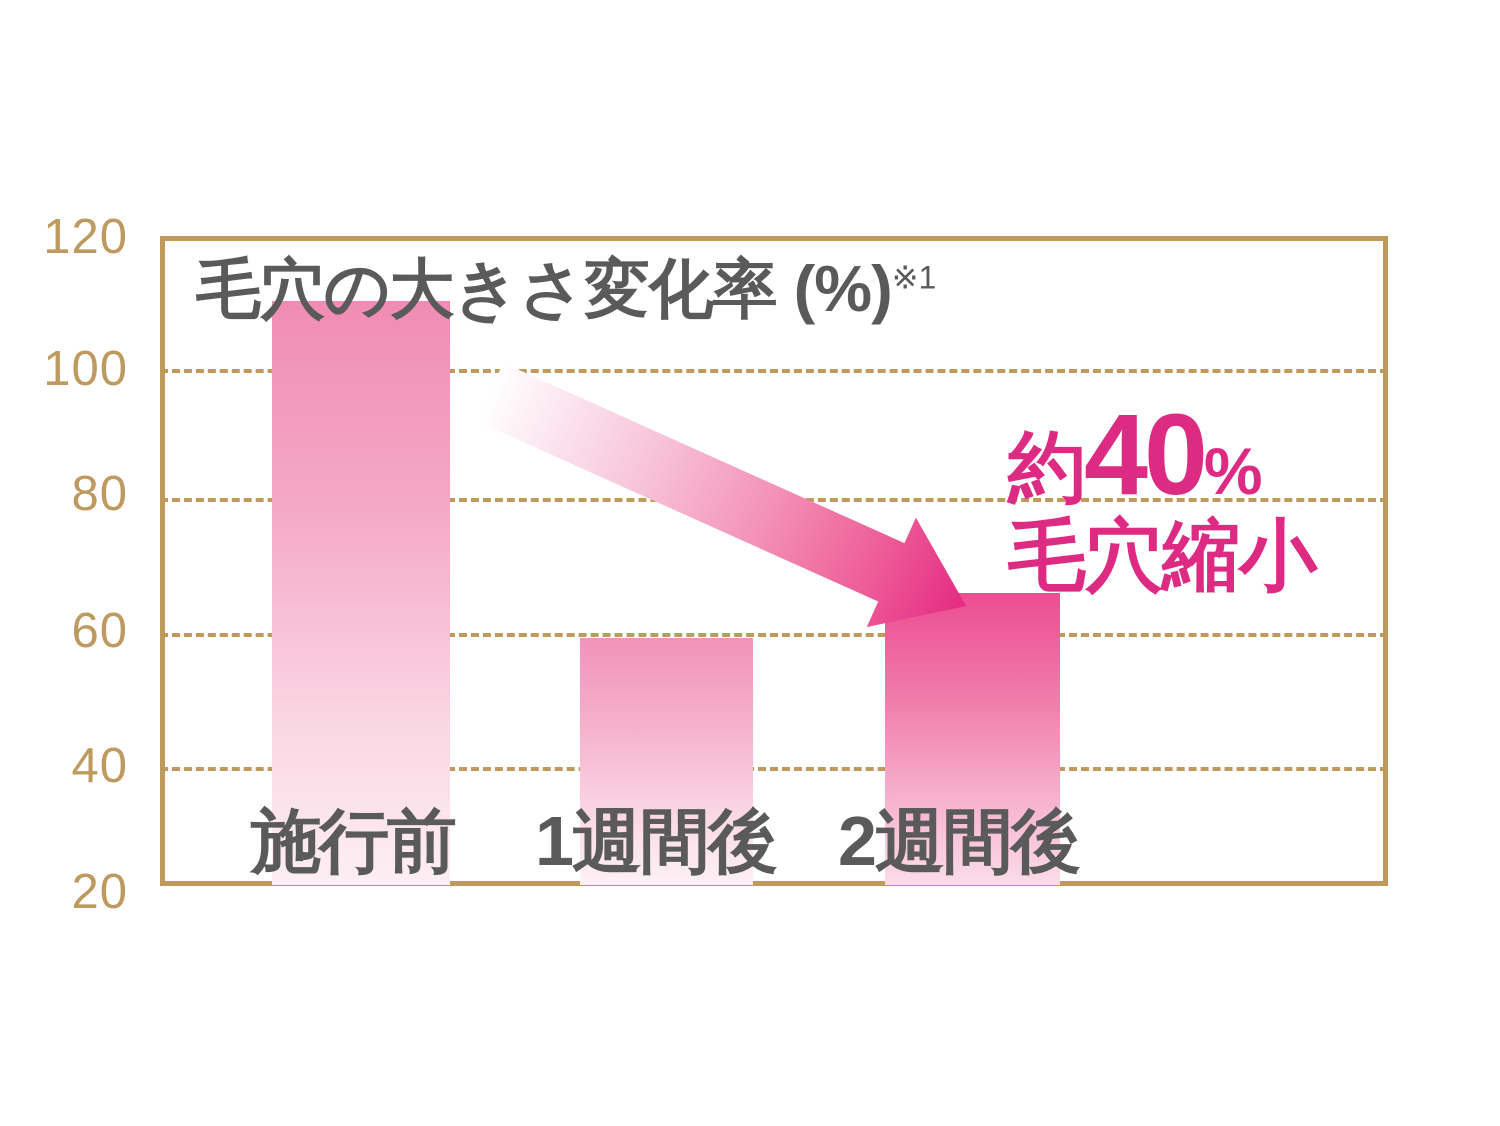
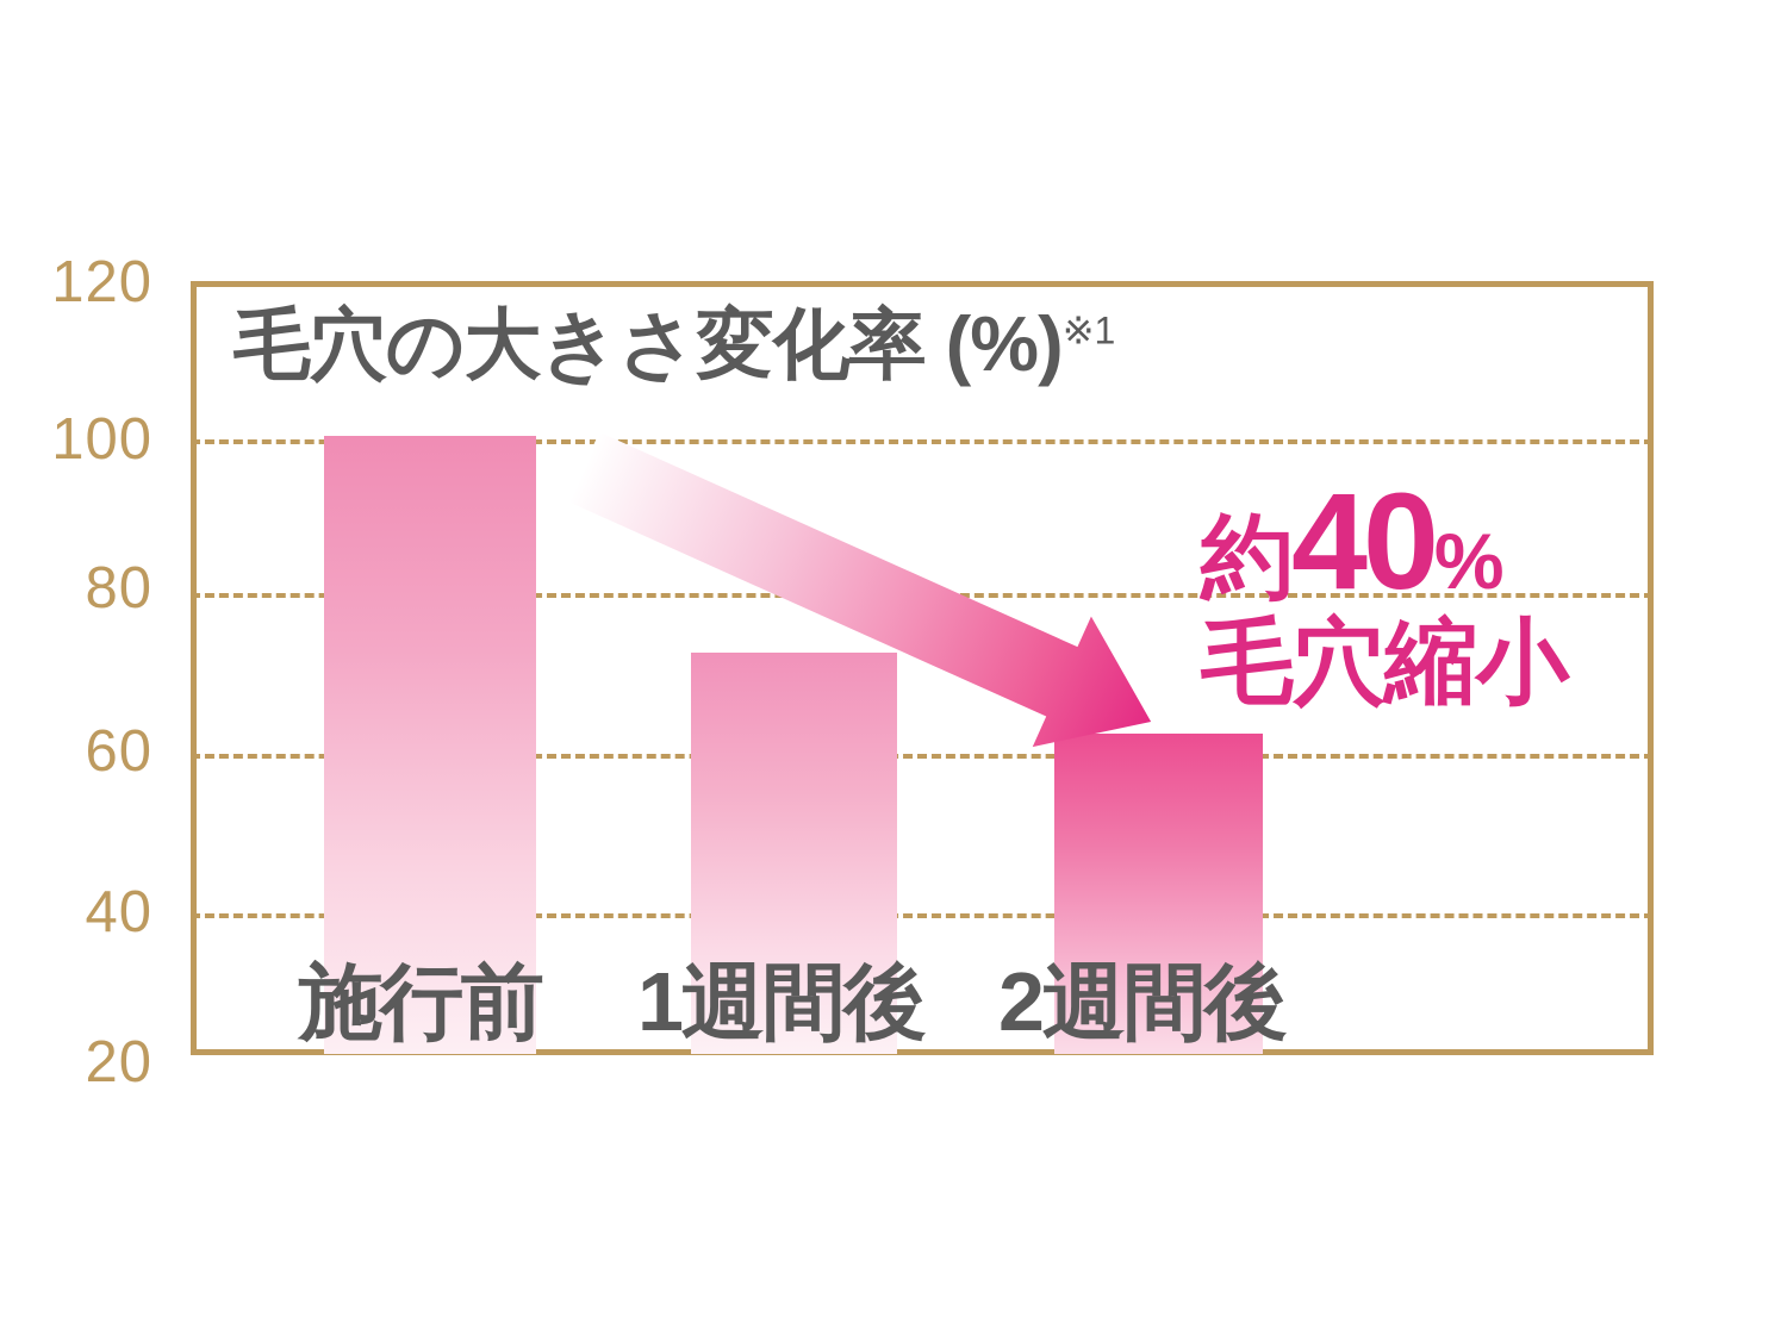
施行前: 110 -> 100
1週間後: 58 -> 72
2週間後: 65 -> 62
